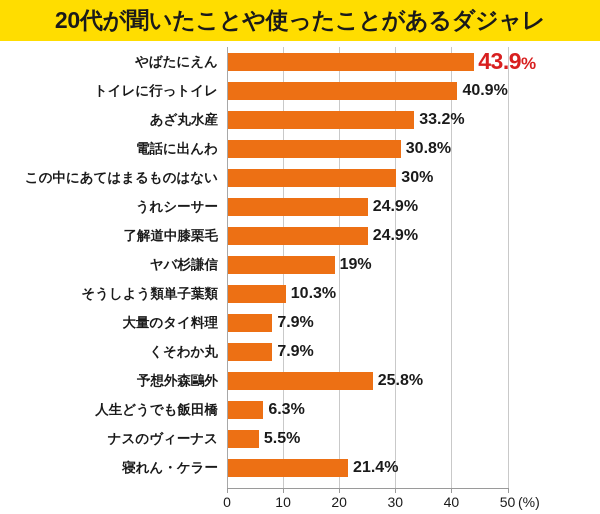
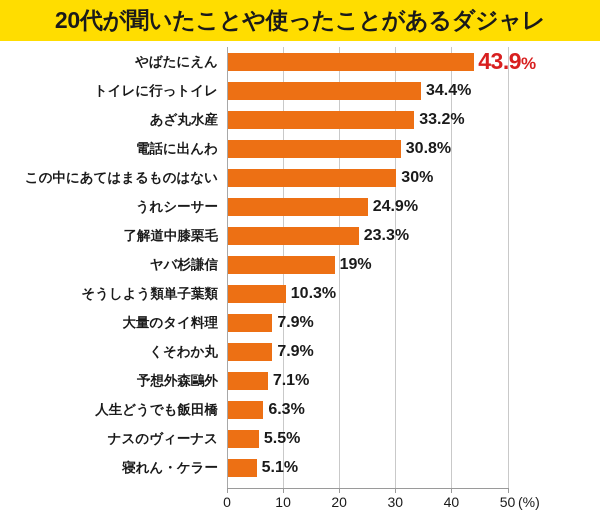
トイレに行っトイレ: 40.9% -> 34.4%
了解道中膝栗毛: 24.9% -> 23.3%
予想外森鷗外: 25.8% -> 7.1%
寝れん・ケラー: 21.4% -> 5.1%
